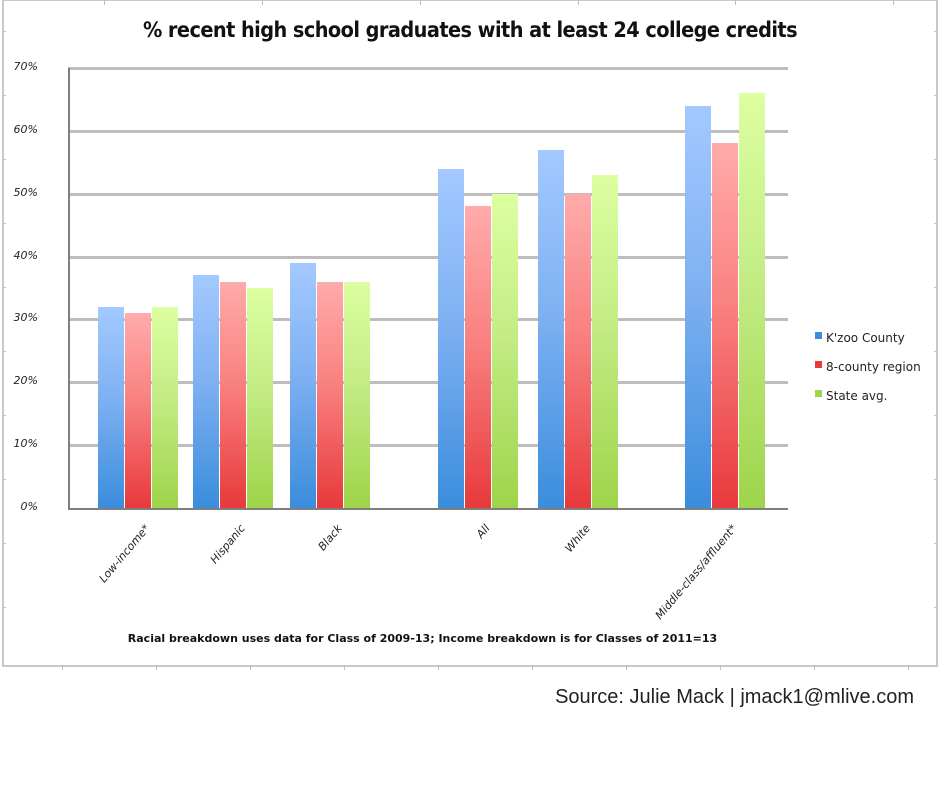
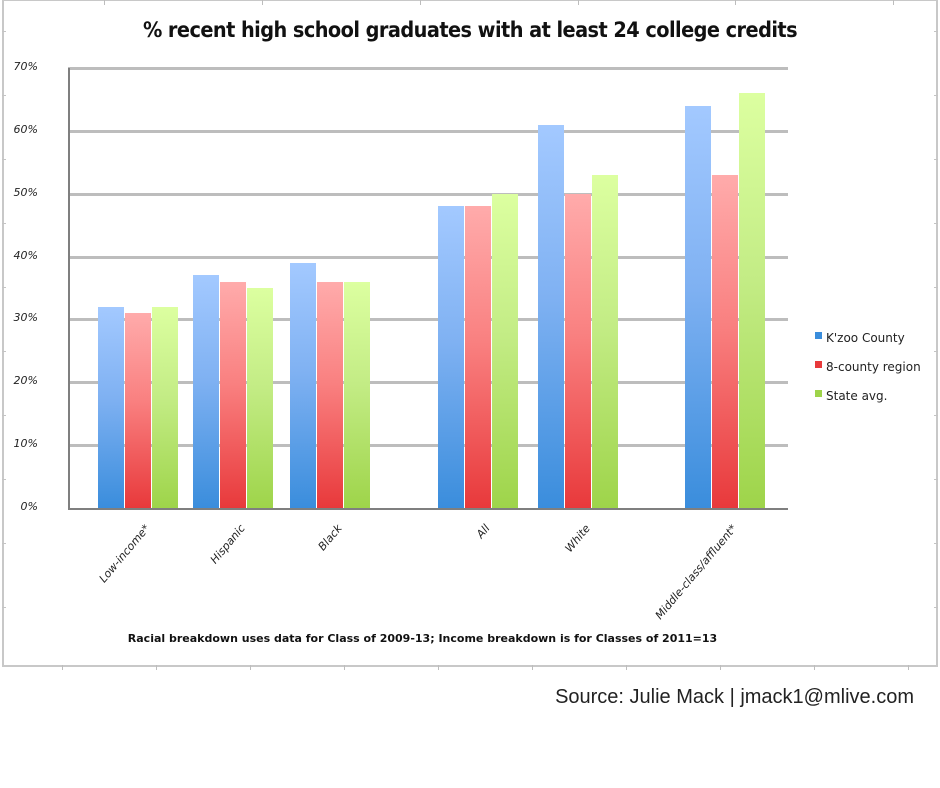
K'zoo County/All: 54% -> 48%
K'zoo County/White: 57% -> 61%
8-county region/Middle-class/affluent*: 58% -> 53%
